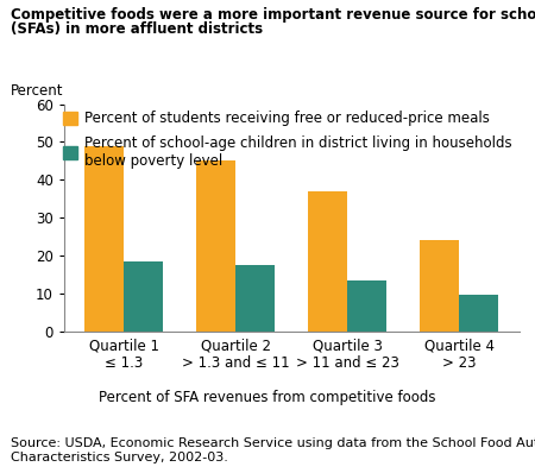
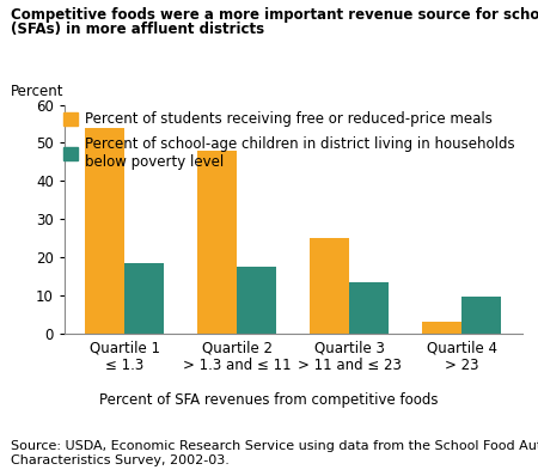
Percent of students receiving free or reduced-price meals/Quartile 1 ≤ 1.3: 49 -> 54
Percent of students receiving free or reduced-price meals/Quartile 2 > 1.3 and ≤ 11: 45 -> 48
Percent of students receiving free or reduced-price meals/Quartile 3 > 11 and ≤ 23: 37 -> 25
Percent of students receiving free or reduced-price meals/Quartile 4 > 23: 24 -> 3
